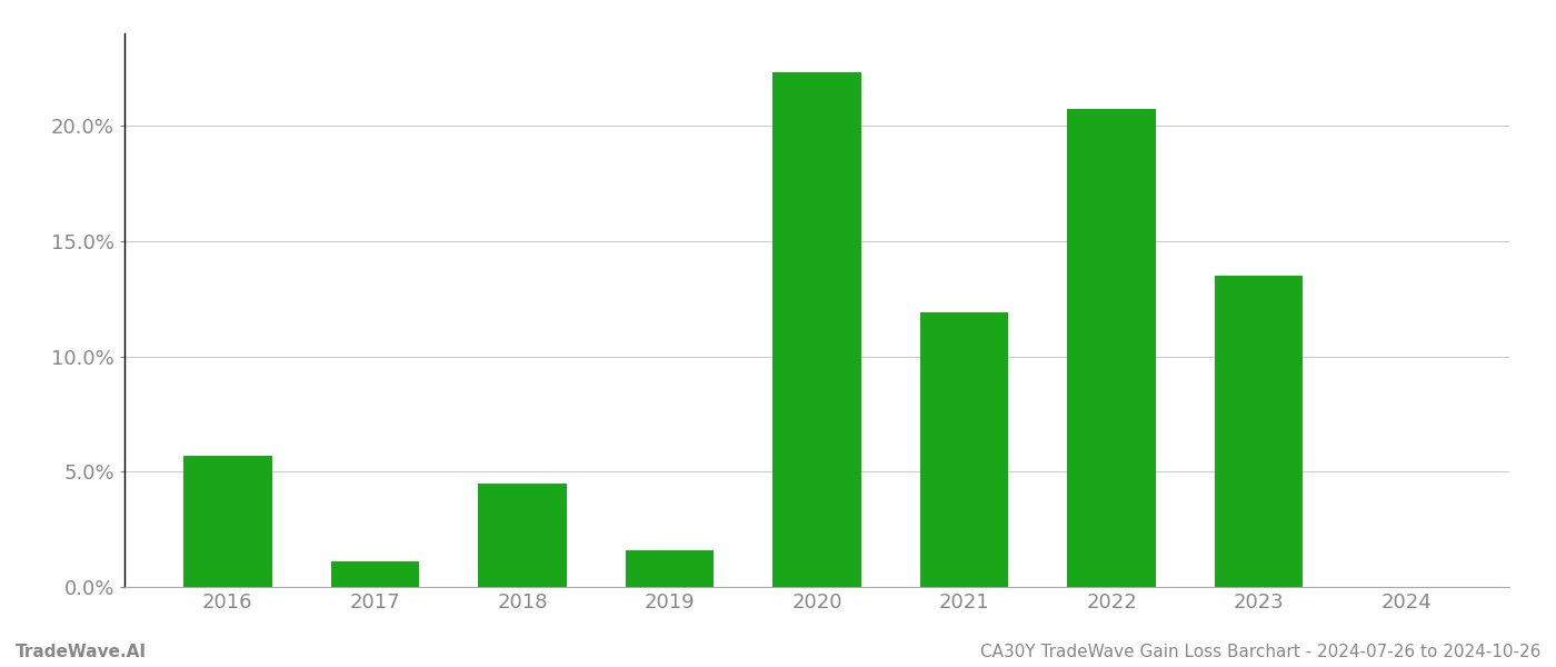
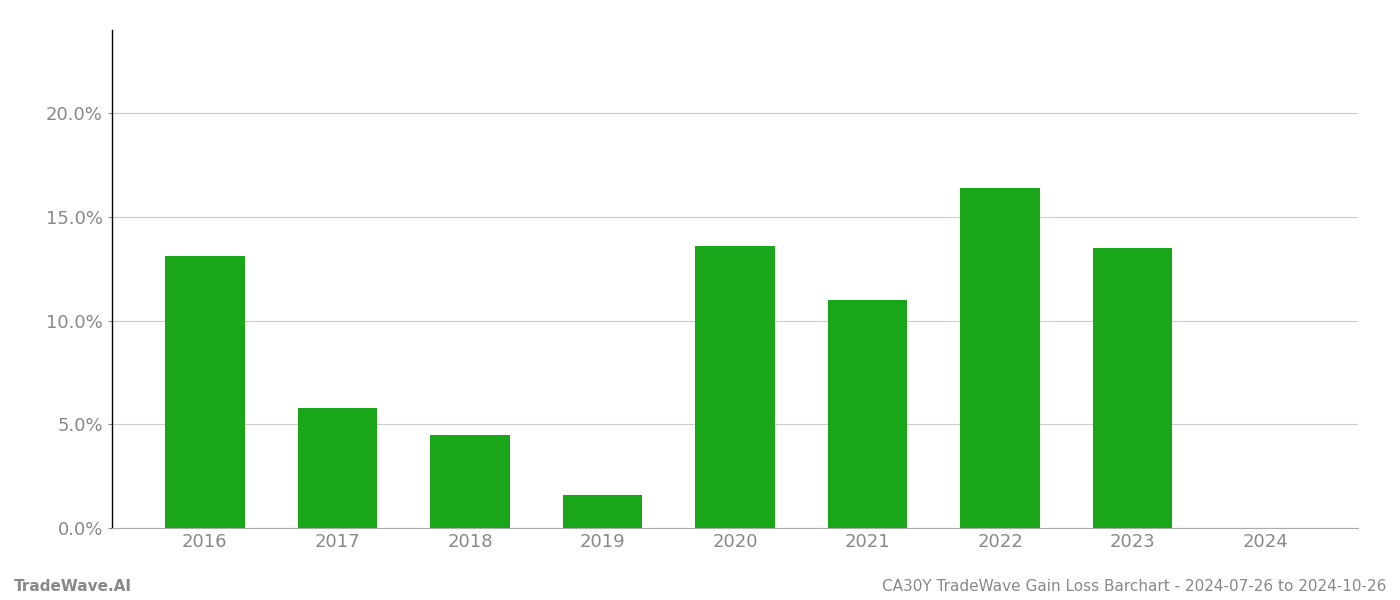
2016: 5.7% -> 13.1%
2017: 1.1% -> 5.8%
2020: 22.3% -> 13.6%
2021: 11.9% -> 11.0%
2022: 20.7% -> 16.4%
